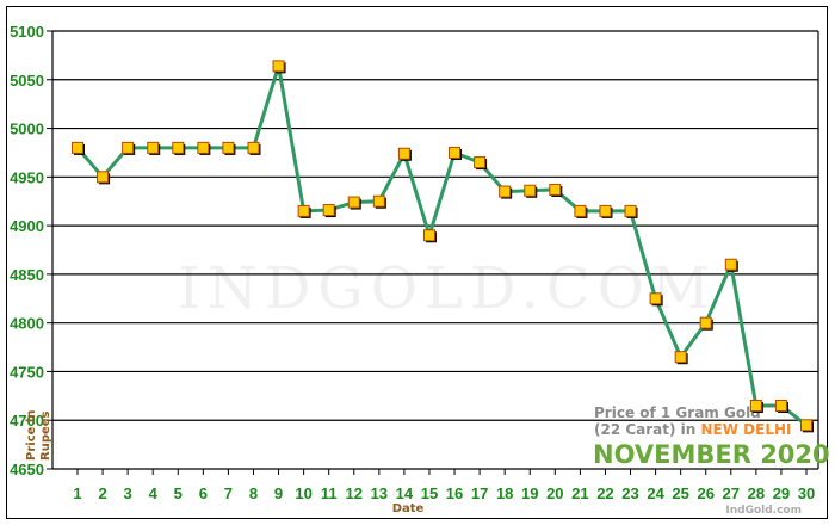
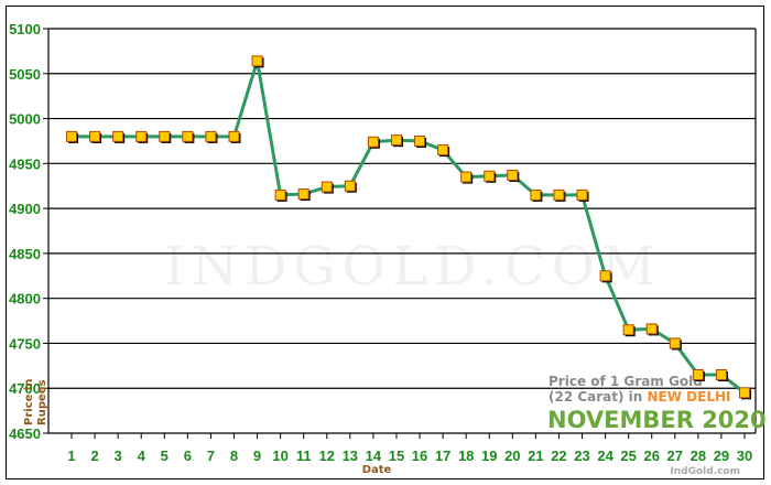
2: 4950 -> 4980
15: 4890 -> 4980
26: 4800 -> 4770
27: 4860 -> 4750
